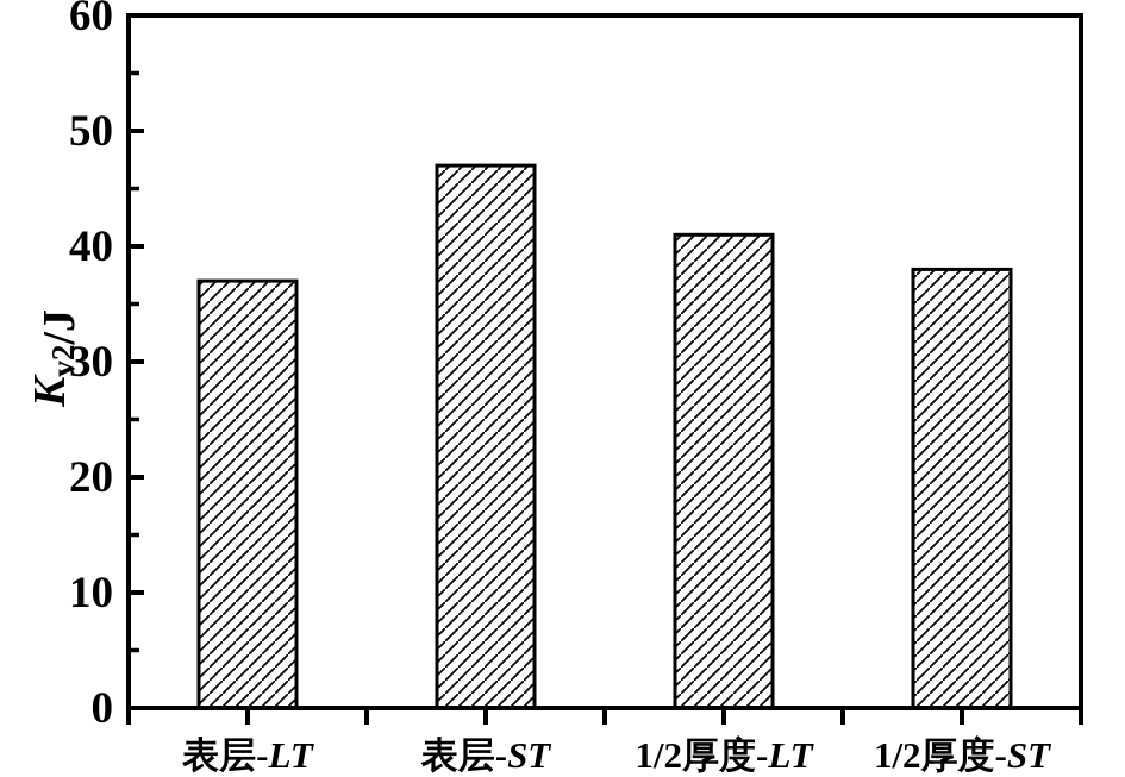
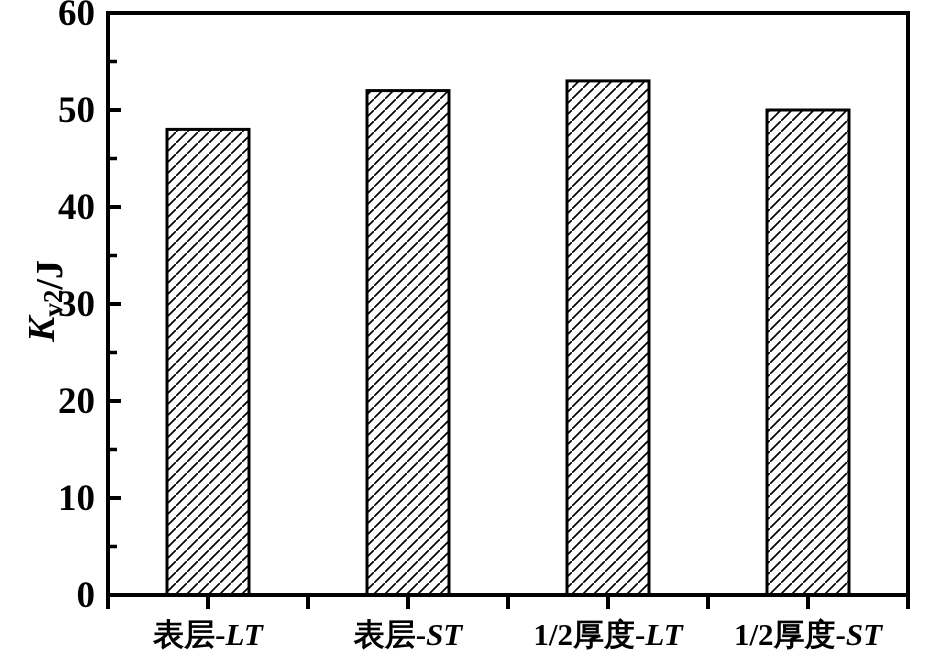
表层-LT: 37 -> 48
表层-ST: 47 -> 52
1/2厚度-LT: 41 -> 53
1/2厚度-ST: 38 -> 50
